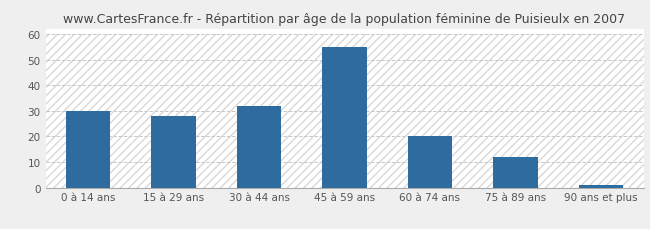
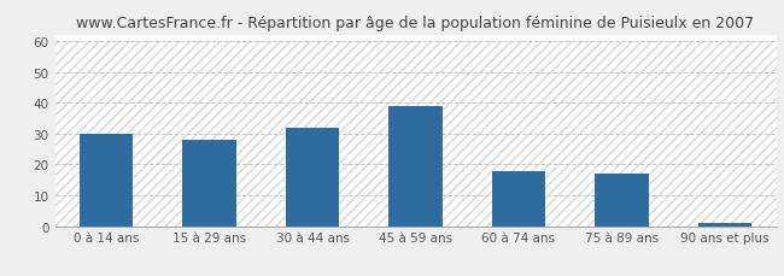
45 à 59 ans: 55 -> 39
60 à 74 ans: 20 -> 18
75 à 89 ans: 12 -> 17
